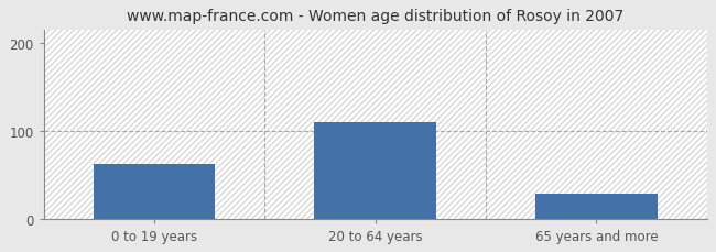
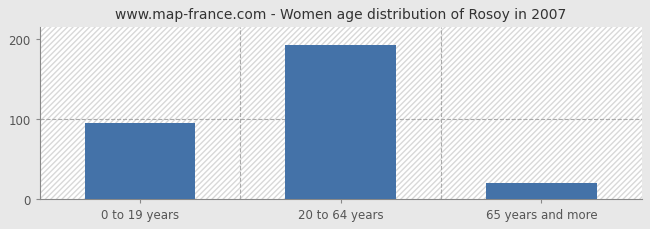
0 to 19 years: 62 -> 95
20 to 64 years: 110 -> 192
65 years and more: 28 -> 20
